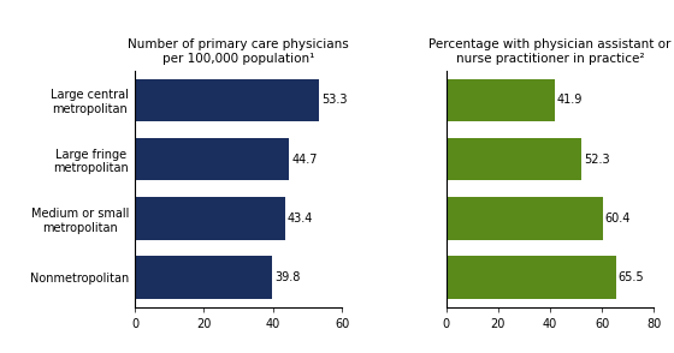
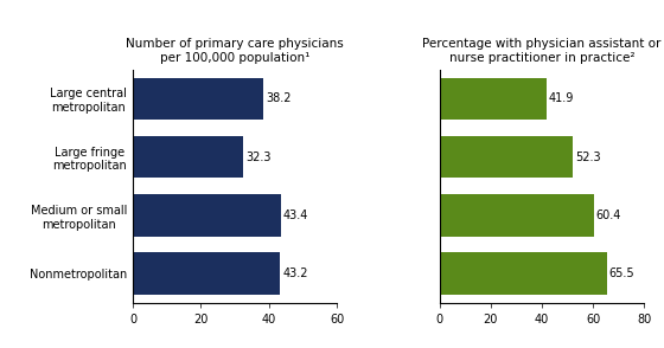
Number of primary care physicians per 100,000 population¹/Large central metropolitan: 53.3 -> 38.2
Number of primary care physicians per 100,000 population¹/Large fringe metropolitan: 44.7 -> 32.3
Number of primary care physicians per 100,000 population¹/Nonmetropolitan: 39.8 -> 43.2
